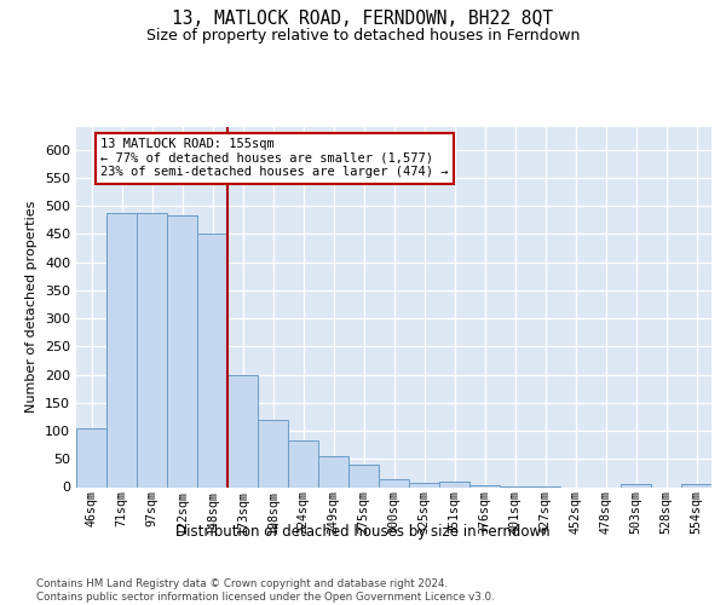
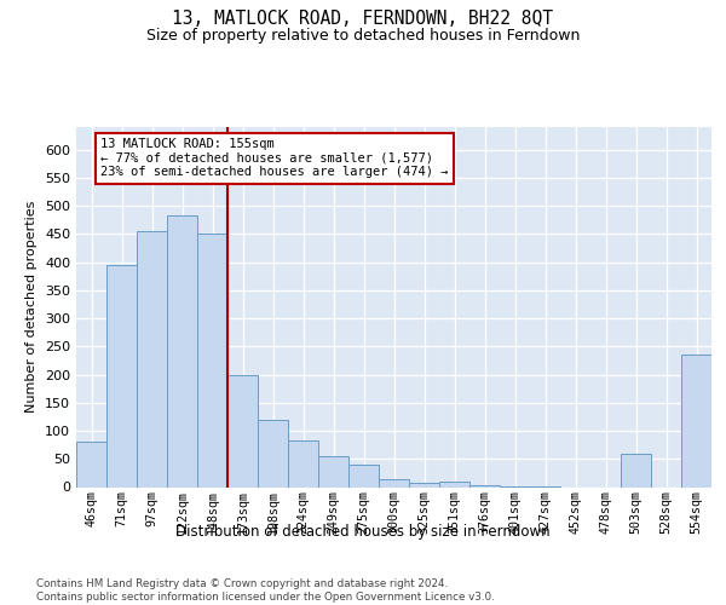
46sqm: 105 -> 80
71sqm: 487 -> 395
97sqm: 487 -> 455
503sqm: 5 -> 60
554sqm: 6 -> 235
